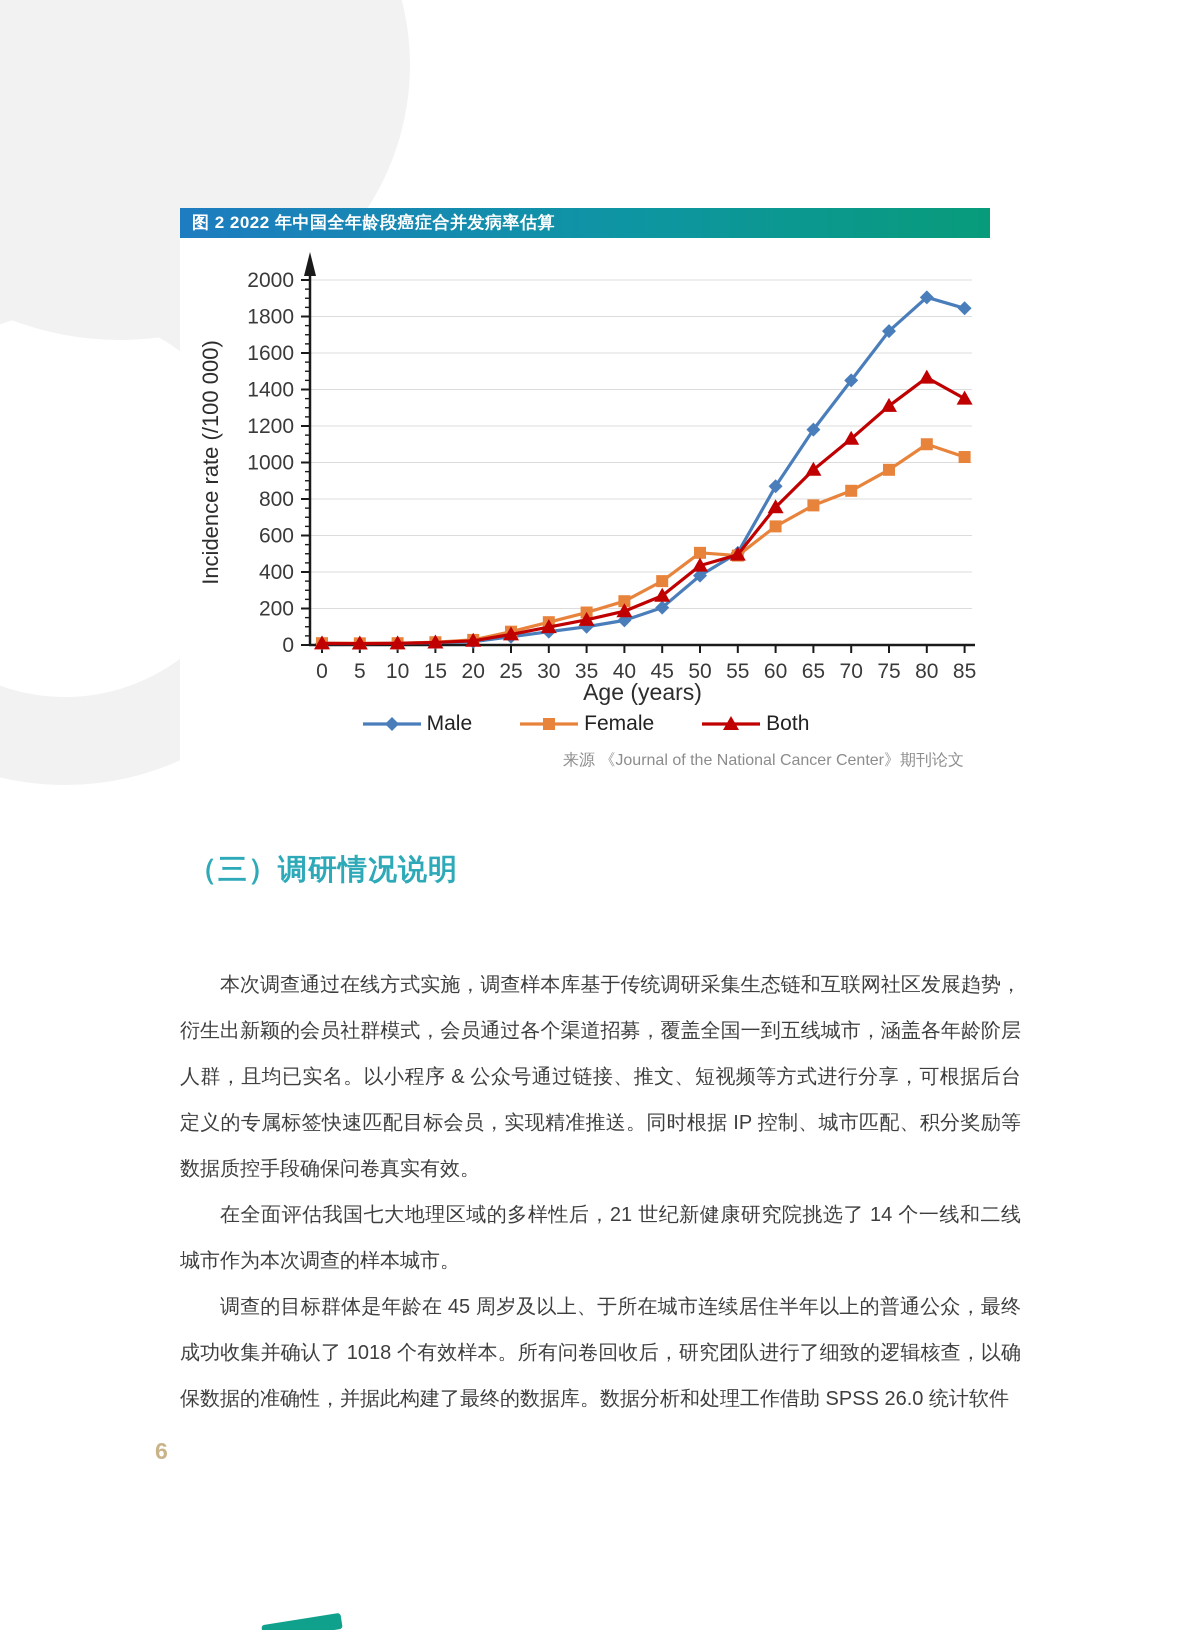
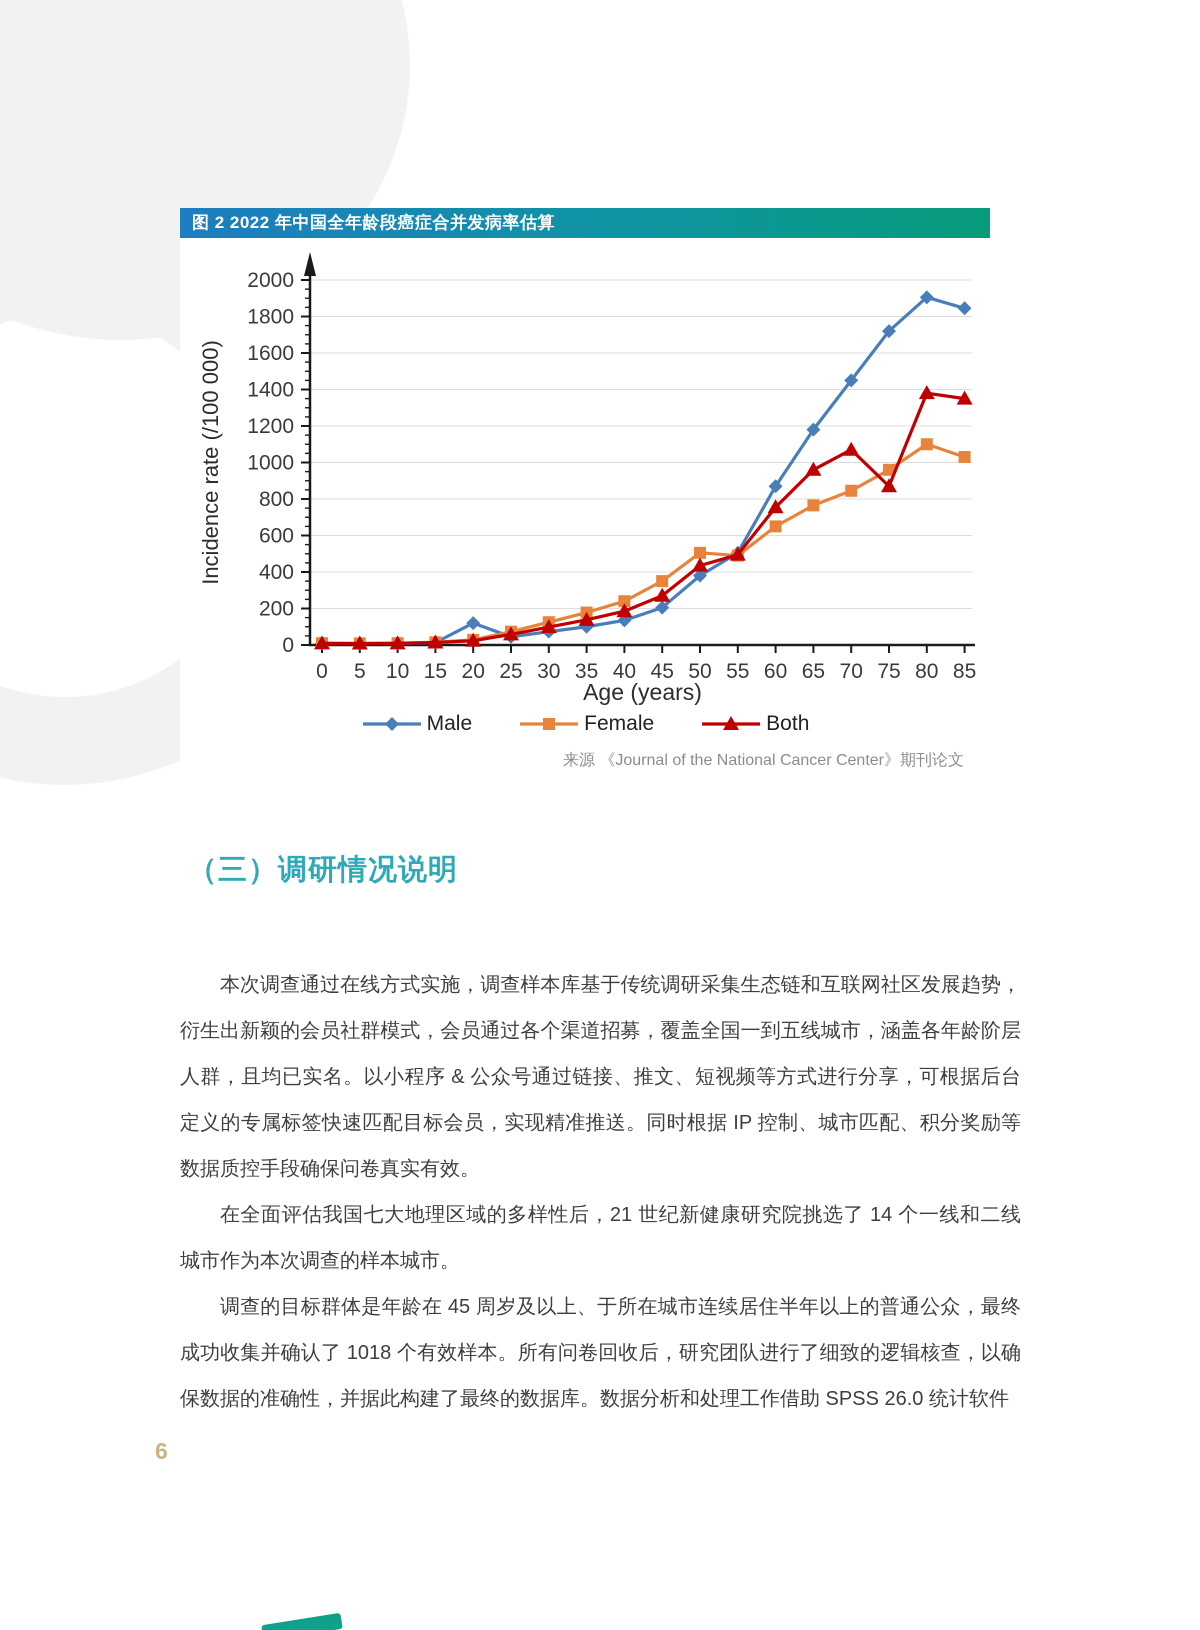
Male/20: 20 -> 120
Both/70: 1130 -> 1070
Both/75: 1310 -> 870
Both/80: 1460 -> 1380
